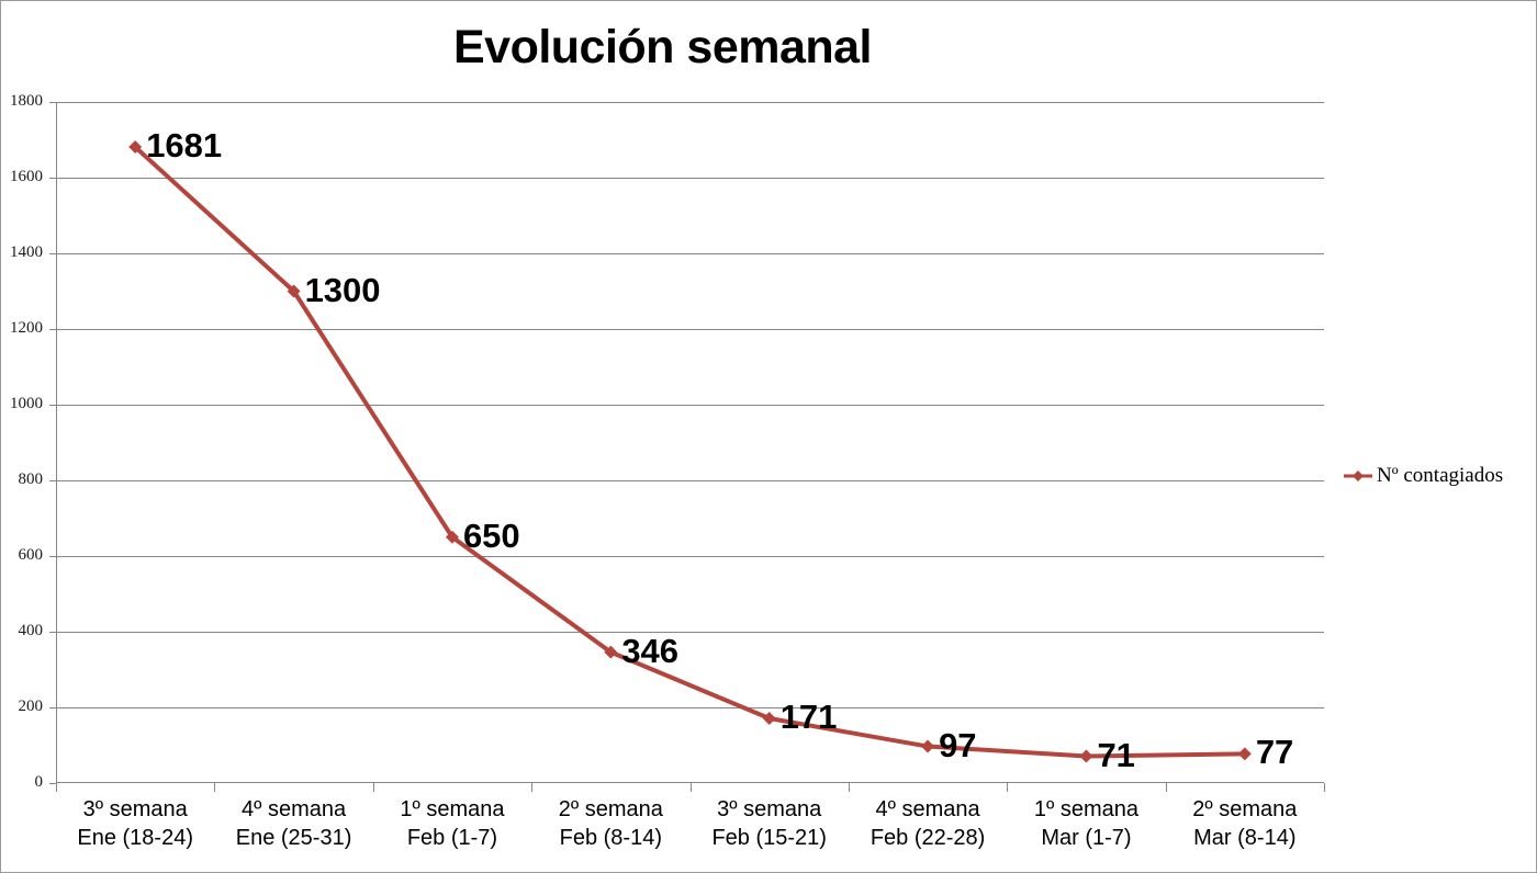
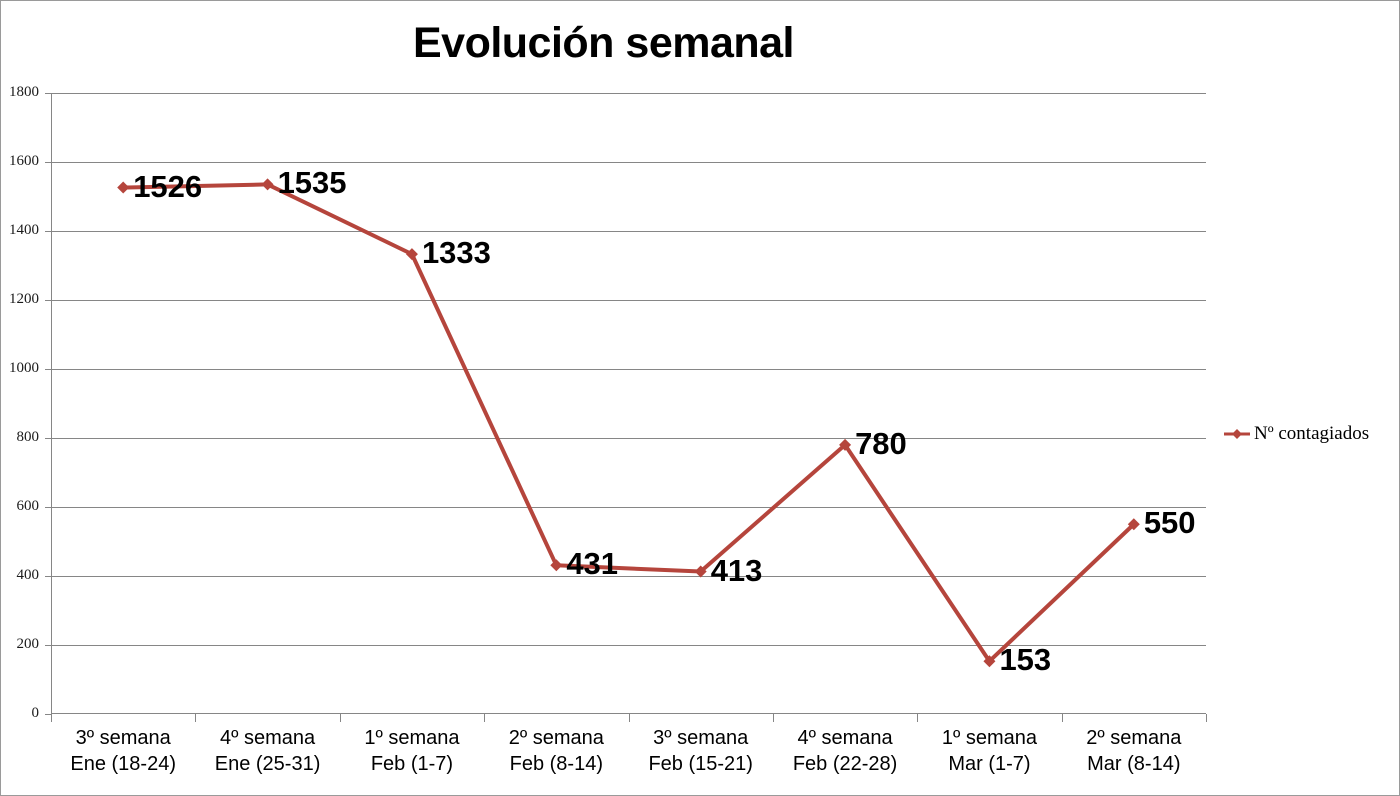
3º semana Ene (18-24): 1681 -> 1526
4º semana Ene (25-31): 1300 -> 1535
1º semana Feb (1-7): 650 -> 1333
2º semana Feb (8-14): 346 -> 431
3º semana Feb (15-21): 171 -> 413
4º semana Feb (22-28): 97 -> 780
1º semana Mar (1-7): 71 -> 153
2º semana Mar (8-14): 77 -> 550
